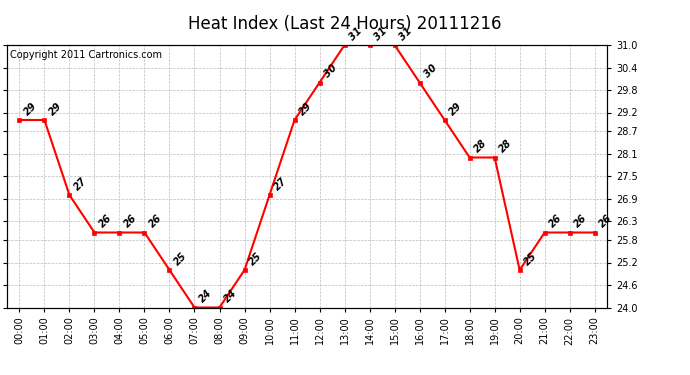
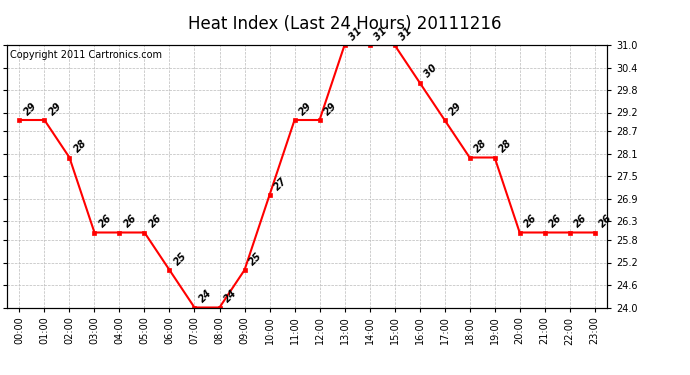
02:00: 27 -> 28
12:00: 30 -> 29
20:00: 25 -> 26
